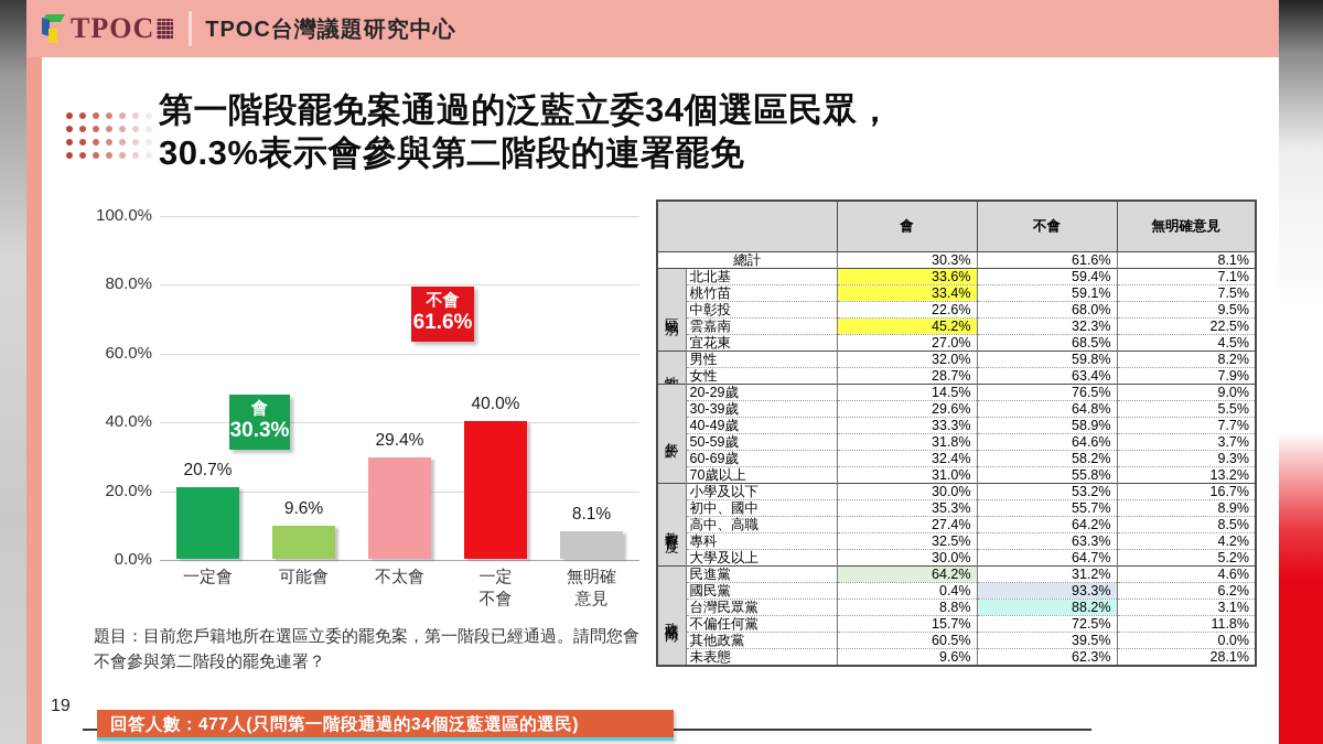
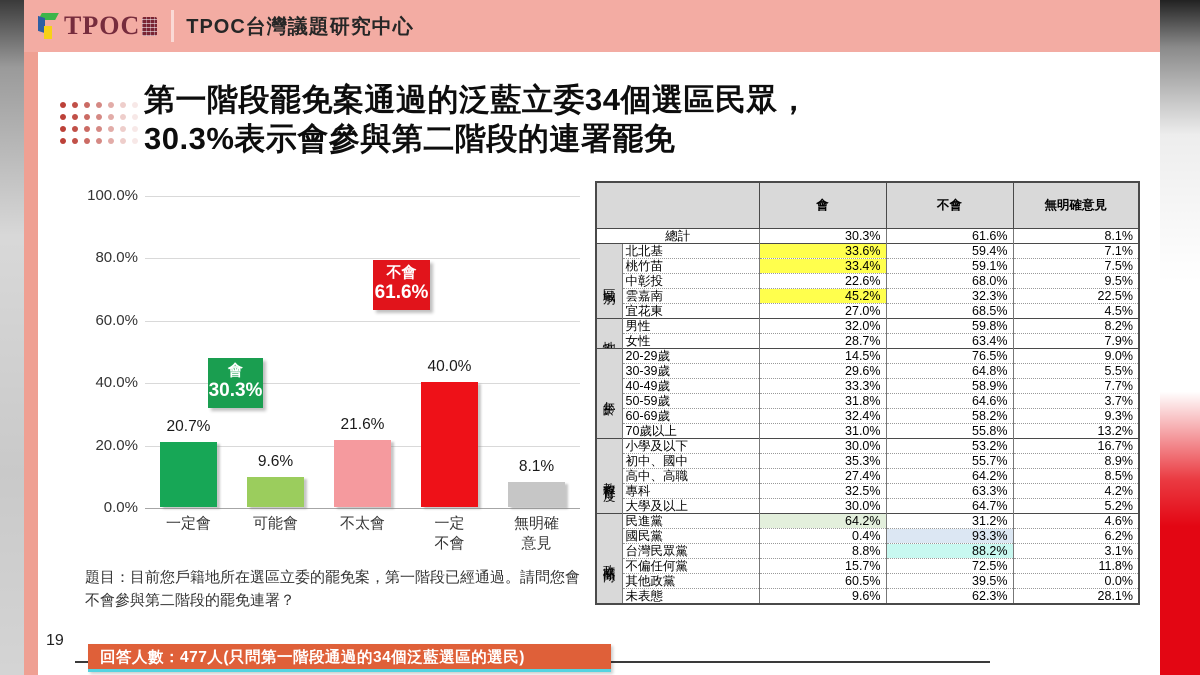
不太會: 29.4% -> 21.6%
